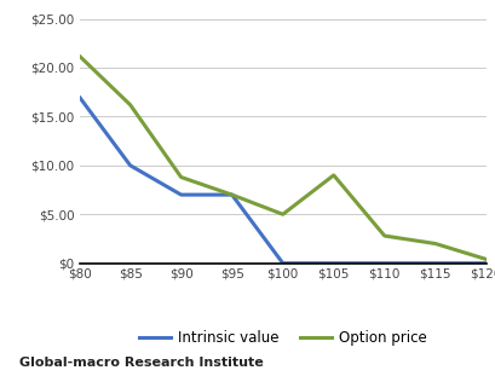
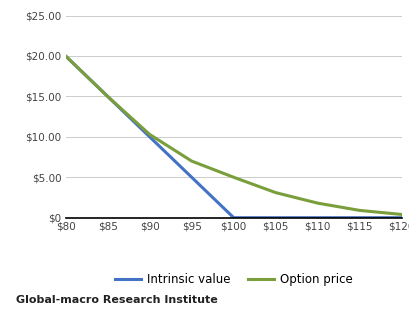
Intrinsic value/$80: $17 -> $20
Option price/$80: $21.2 -> $20.0
Intrinsic value/$85: $10 -> $15
Option price/$85: $16.2 -> $15.0
Intrinsic value/$90: $7 -> $10
Option price/$90: $8.8 -> $10.3
Intrinsic value/$95: $7 -> $5
Option price/$105: $9.0 -> $3.1
Option price/$110: $2.8 -> $1.8
Option price/$115: $2.0 -> $0.9
